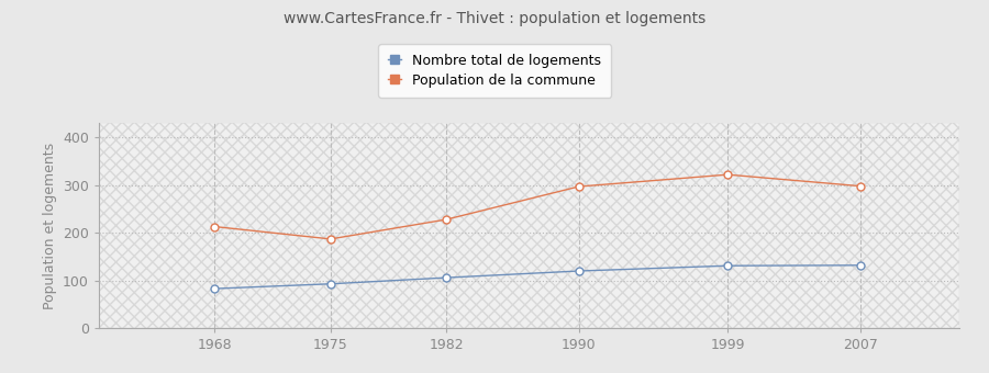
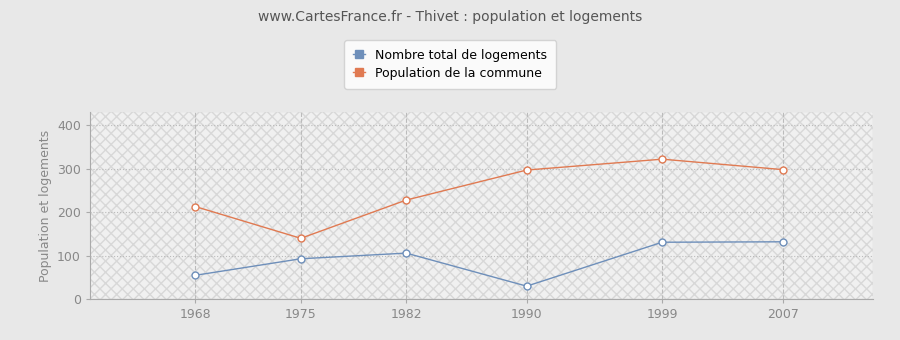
Nombre total de logements/1968: 83 -> 55
Population de la commune/1975: 187 -> 140
Nombre total de logements/1990: 120 -> 30
